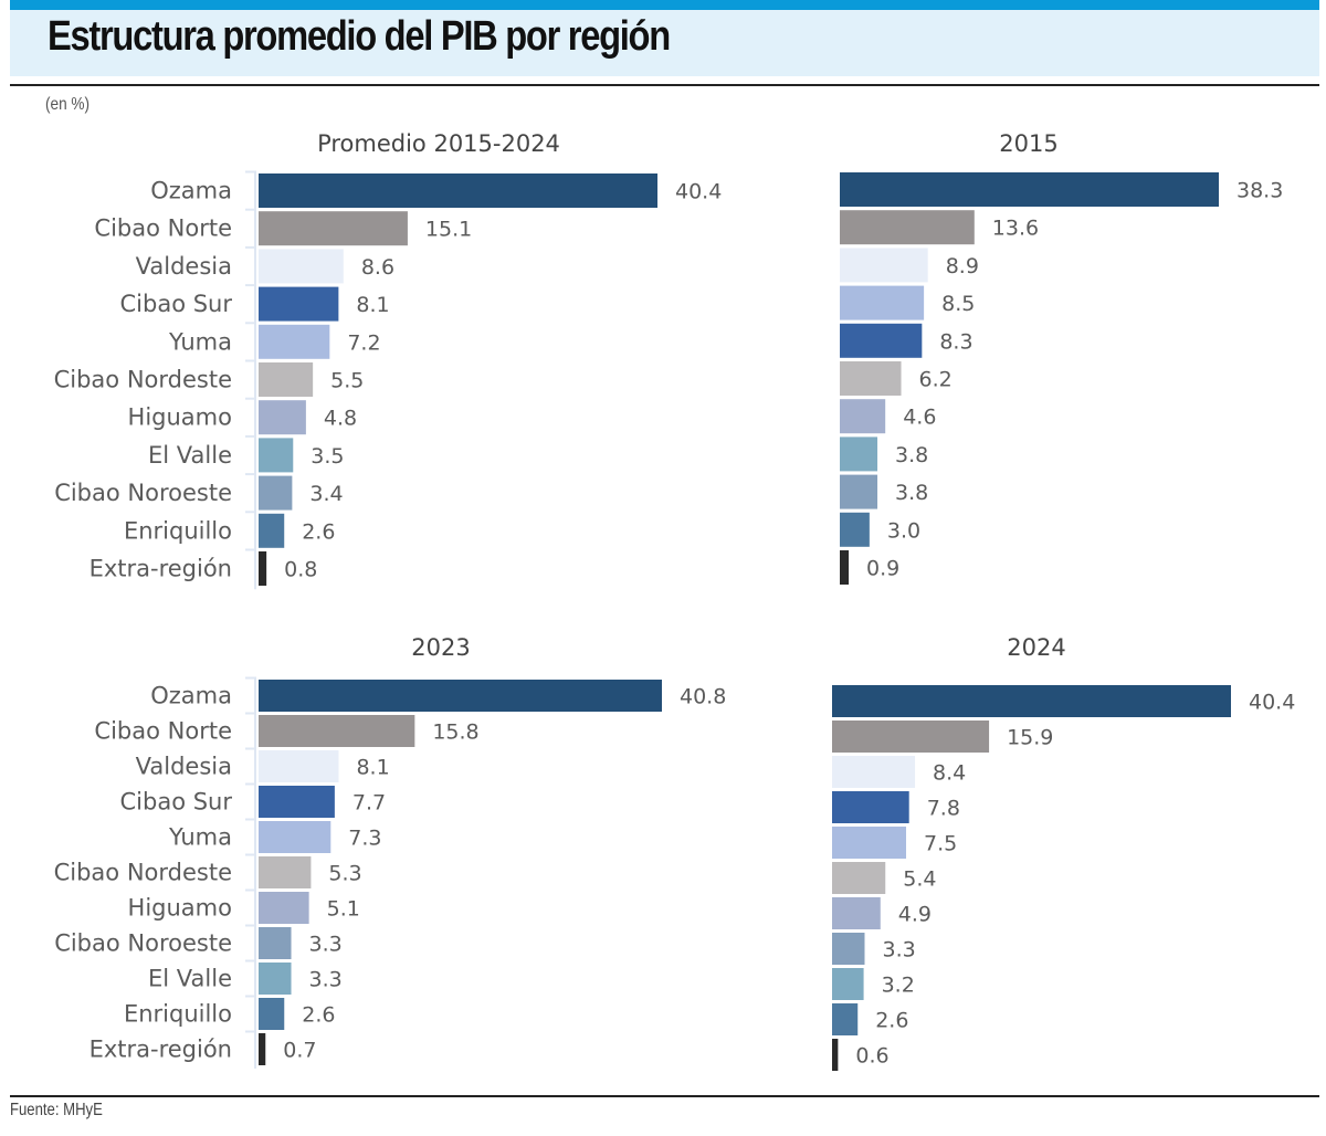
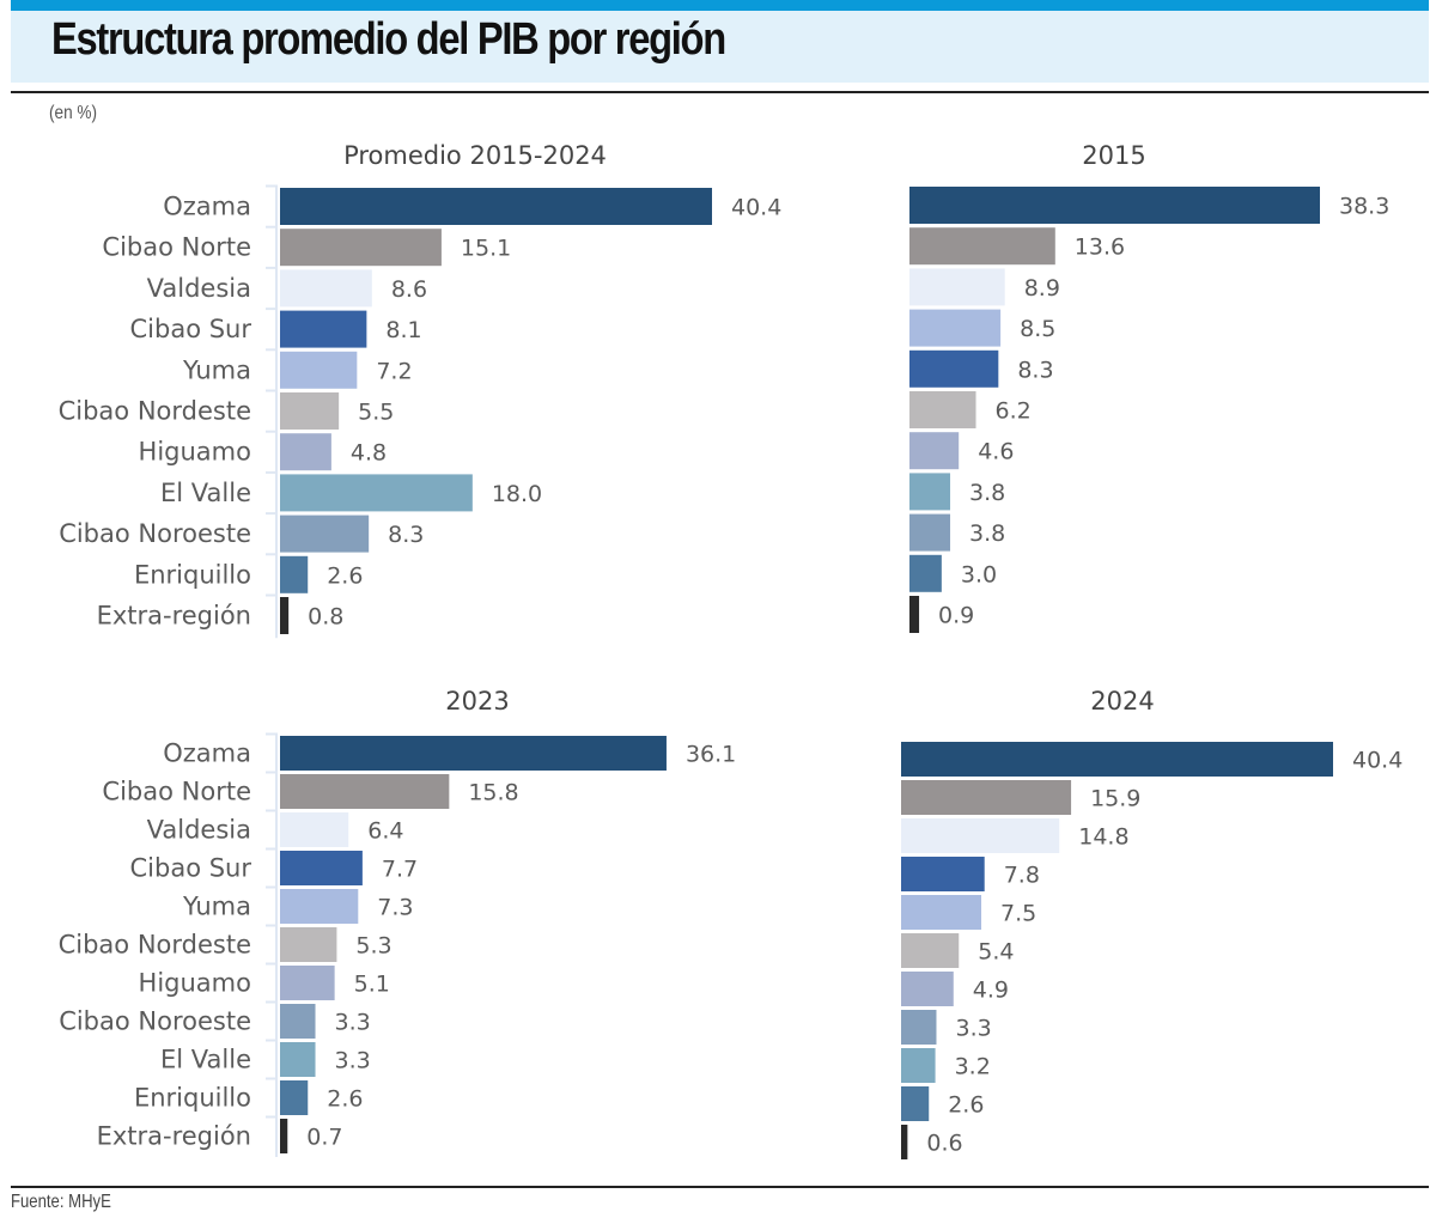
Promedio 2015-2024/El Valle: 3.5 -> 18.0
Promedio 2015-2024/Cibao Noroeste: 3.4 -> 8.3
2023/Ozama: 40.8 -> 36.1
2023/Valdesia: 8.1 -> 6.4
2024/Valdesia: 8.4 -> 14.8
